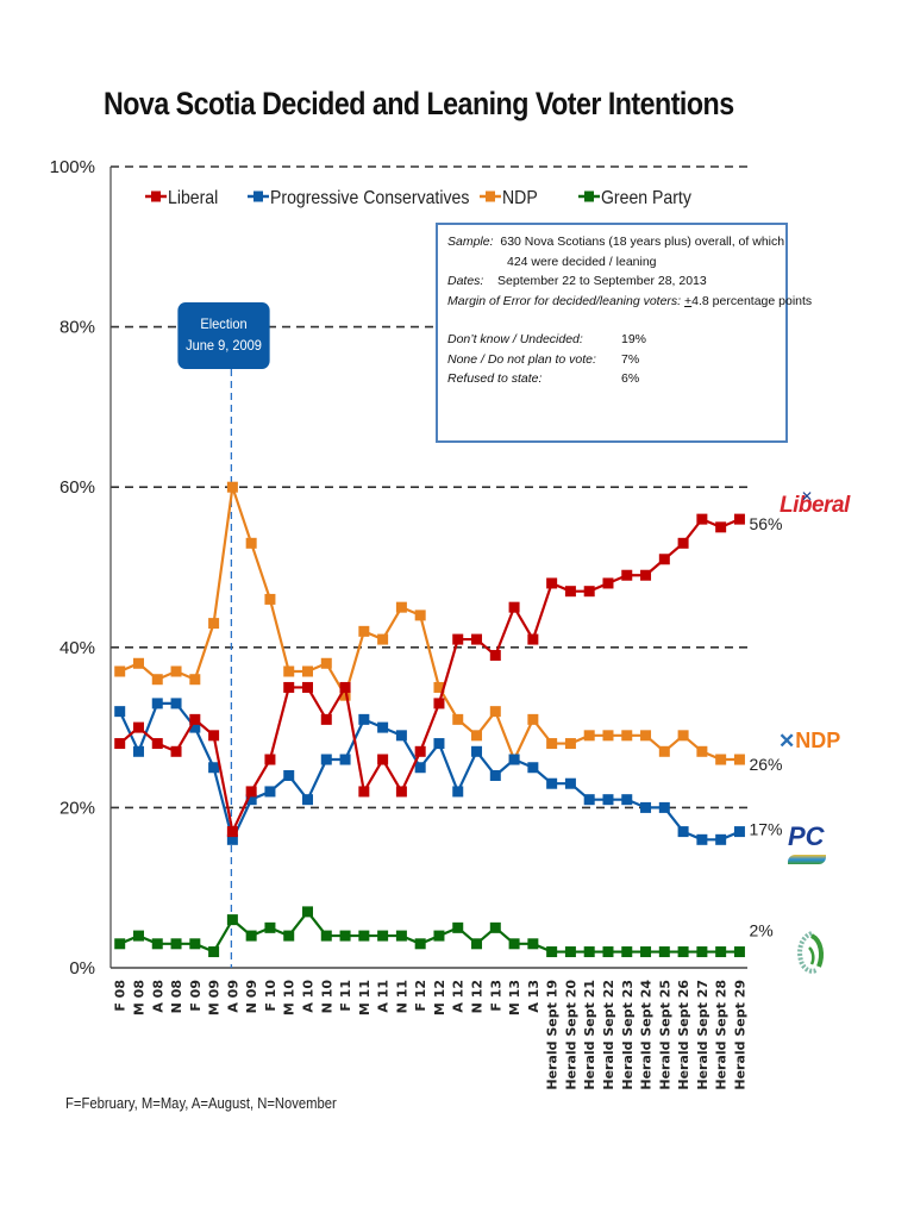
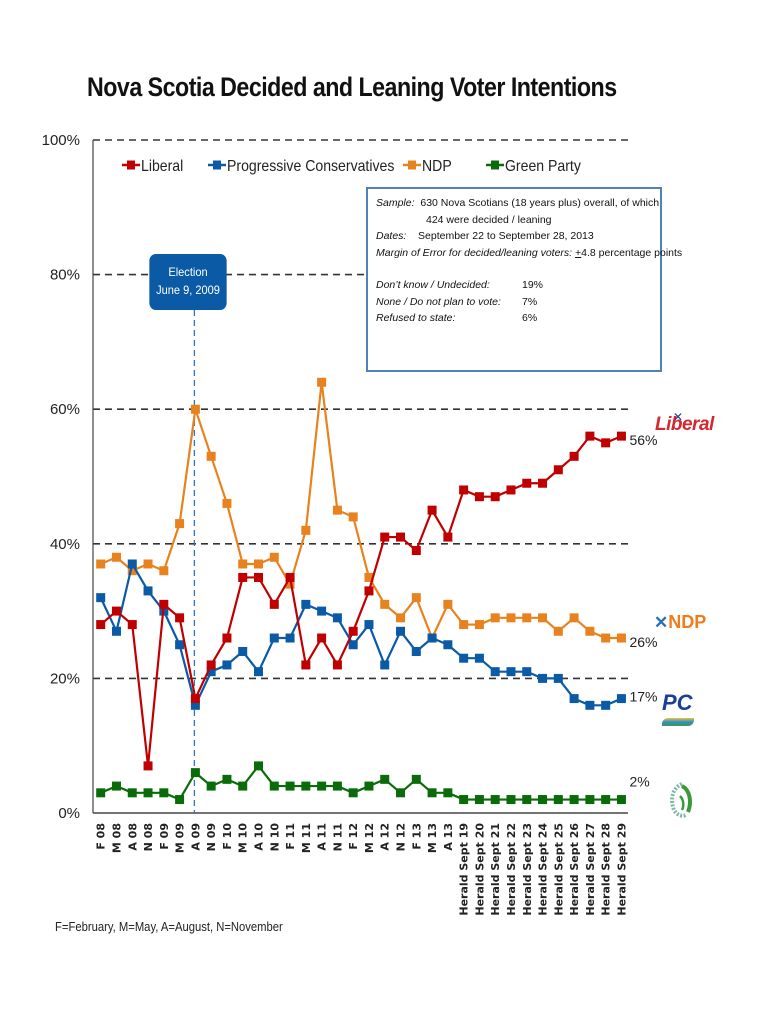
Progressive Conservatives/A 08: 33% -> 37%
Liberal/N 08: 27% -> 7%
NDP/A 11: 41% -> 64%
